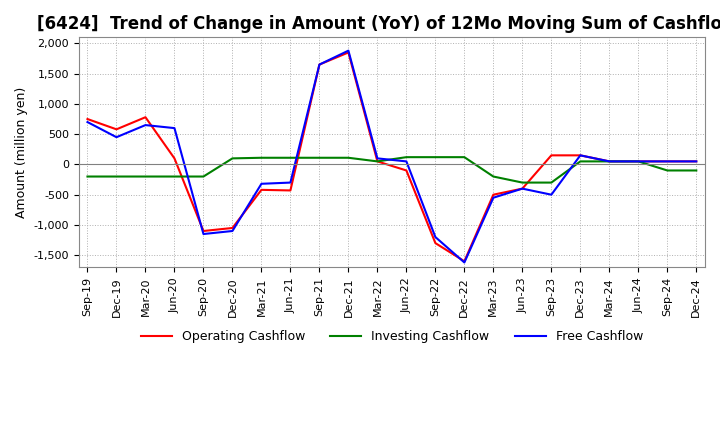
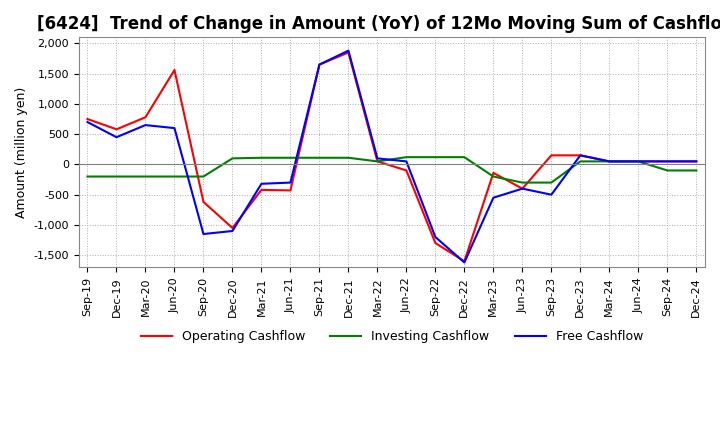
Operating Cashflow/Jun-20: 100 -> 1,560
Operating Cashflow/Sep-20: -1,100 -> -620
Operating Cashflow/Mar-23: -500 -> -140
